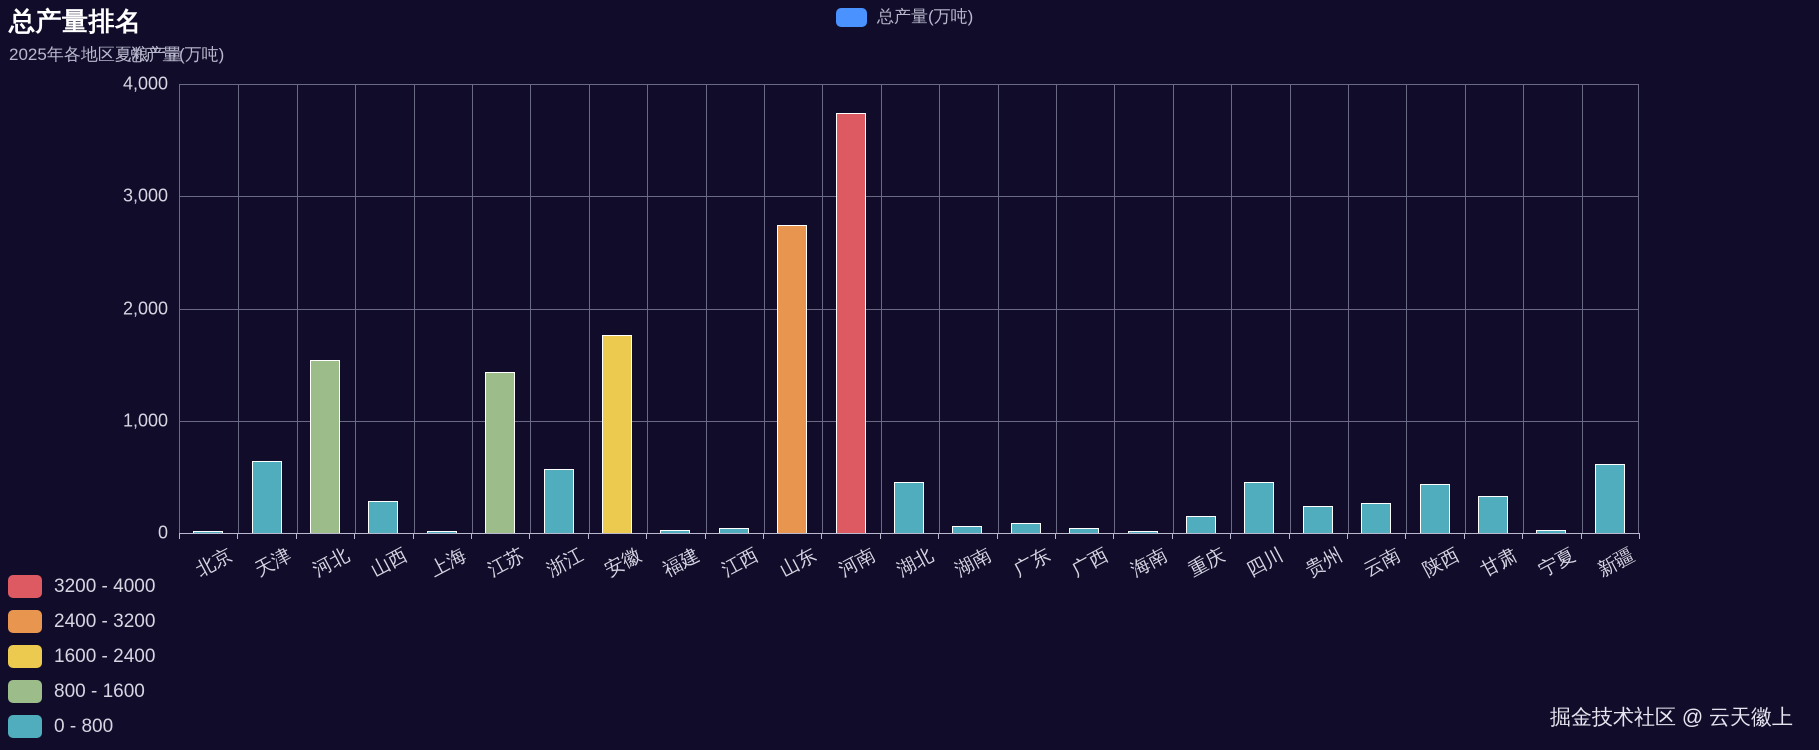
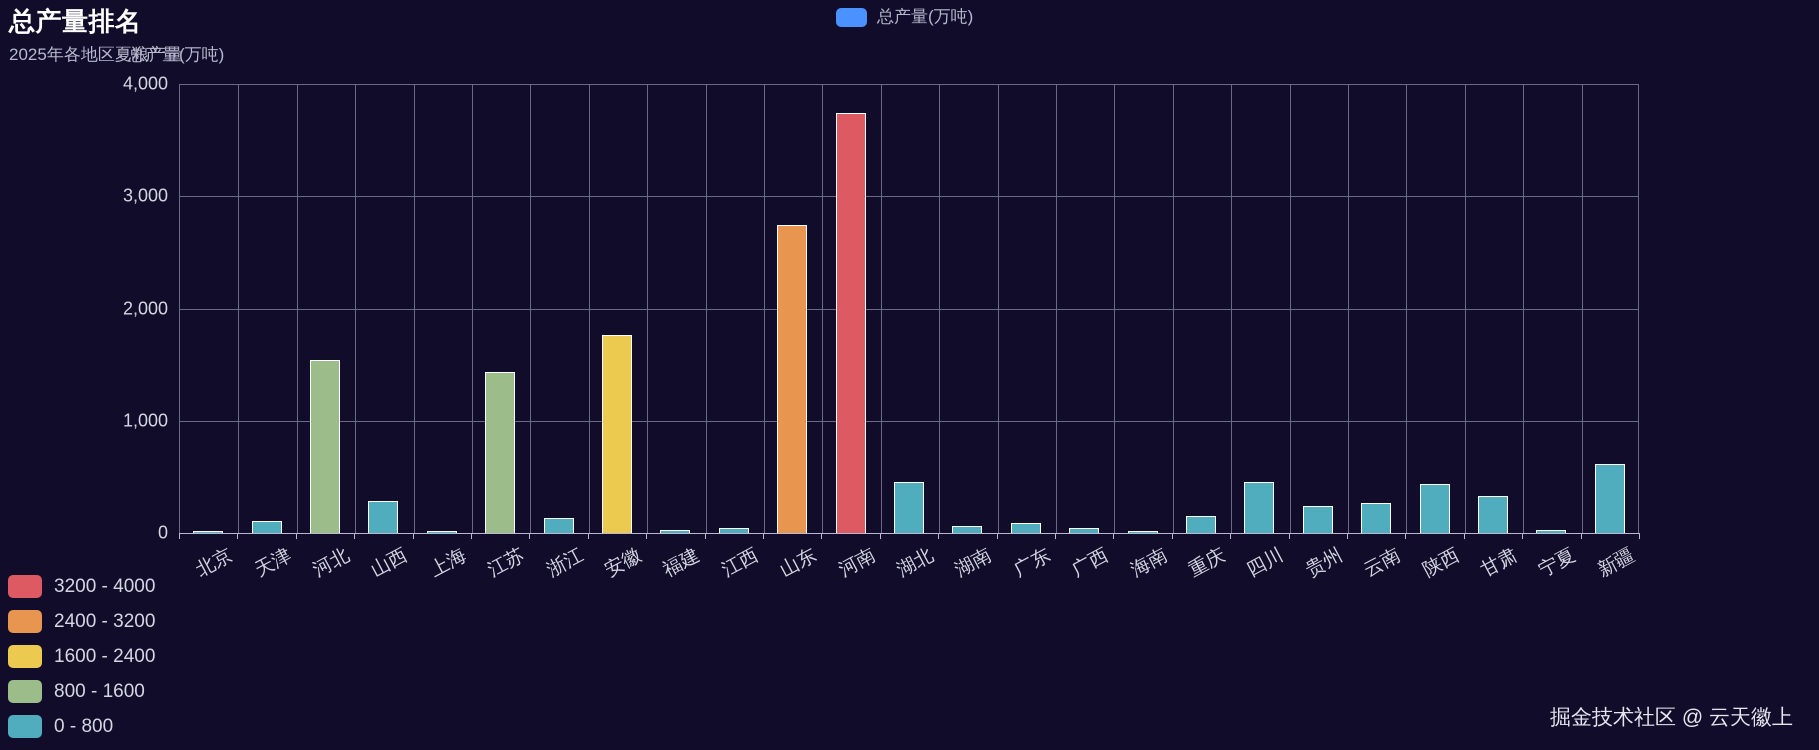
天津: 640 -> 100
浙江: 570 -> 130
